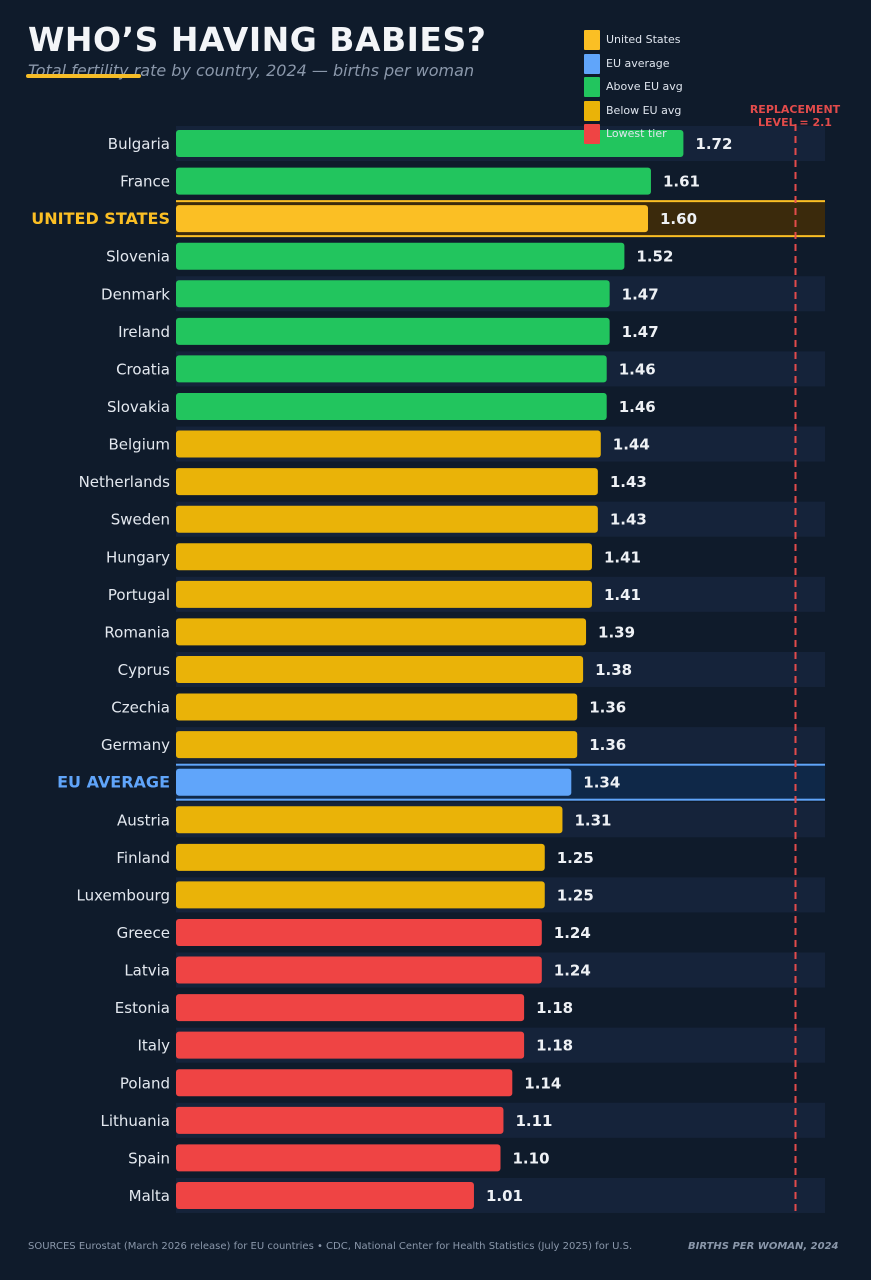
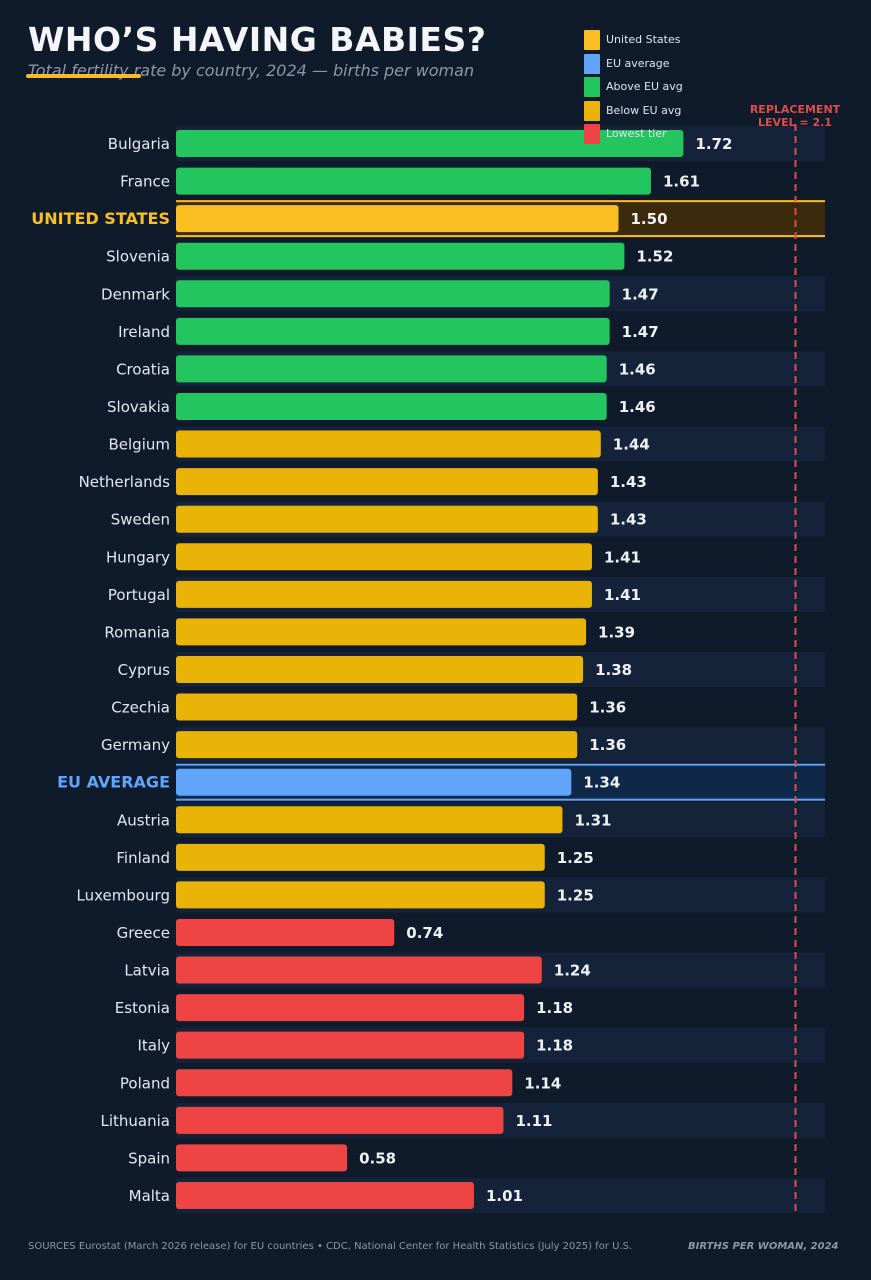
UNITED STATES: 1.60 -> 1.50
Greece: 1.24 -> 0.74
Spain: 1.10 -> 0.58
